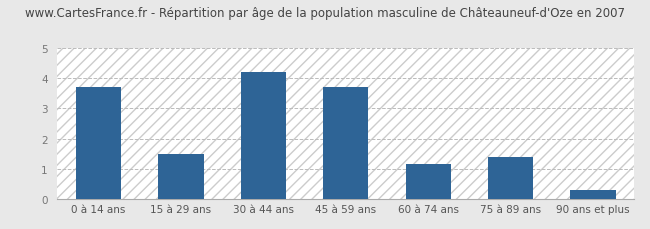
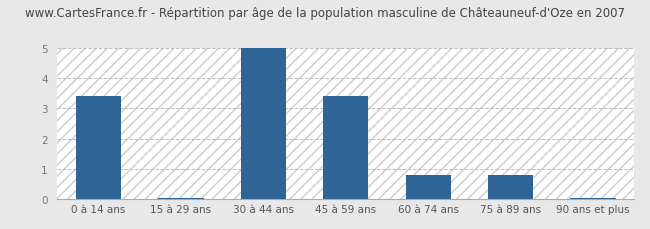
0 à 14 ans: 3.70 -> 3.40
15 à 29 ans: 1.50 -> 0.05
30 à 44 ans: 4.20 -> 5.00
45 à 59 ans: 3.70 -> 3.40
60 à 74 ans: 1.15 -> 0.80
75 à 89 ans: 1.40 -> 0.80
90 ans et plus: 0.30 -> 0.05
